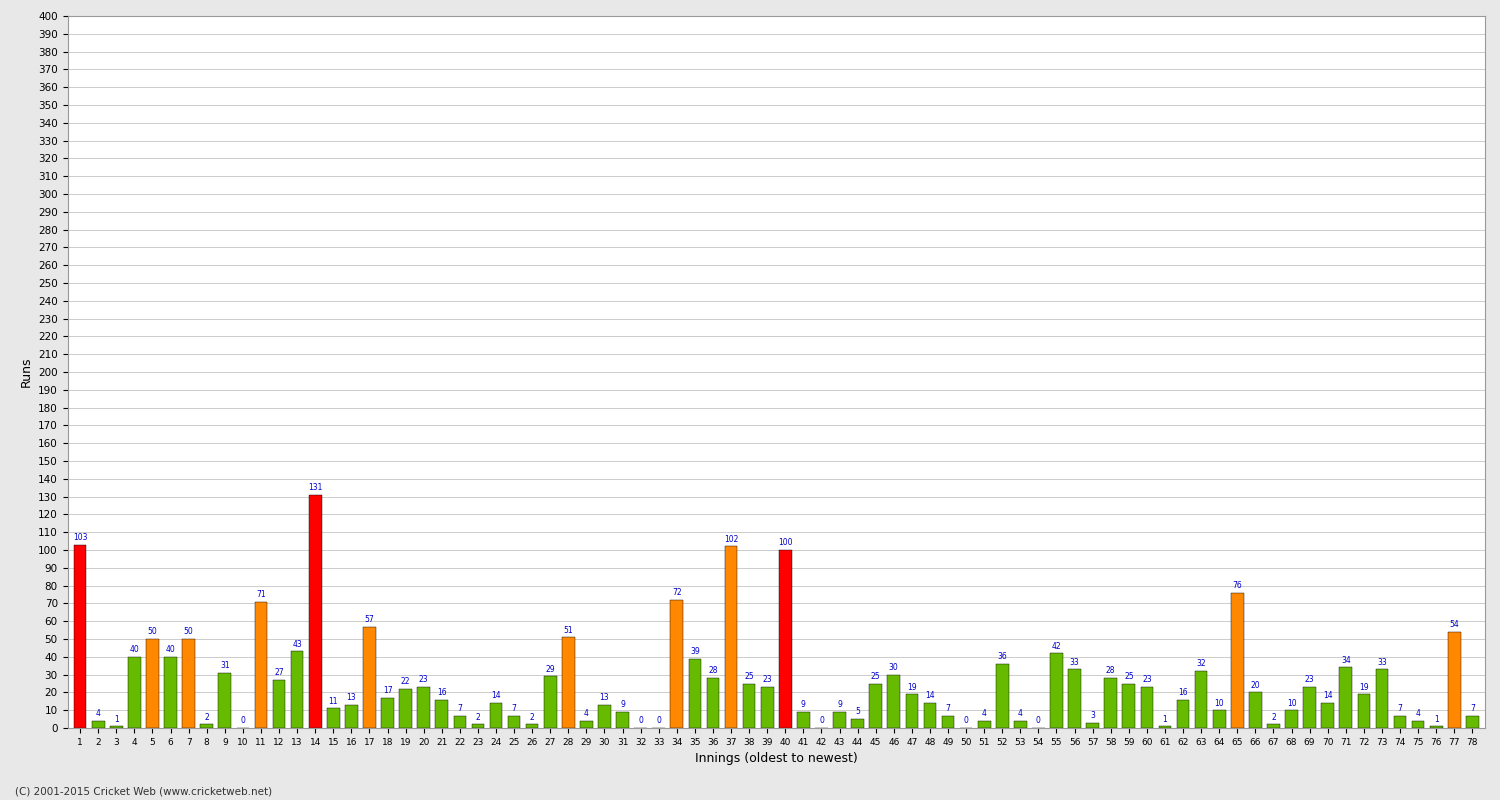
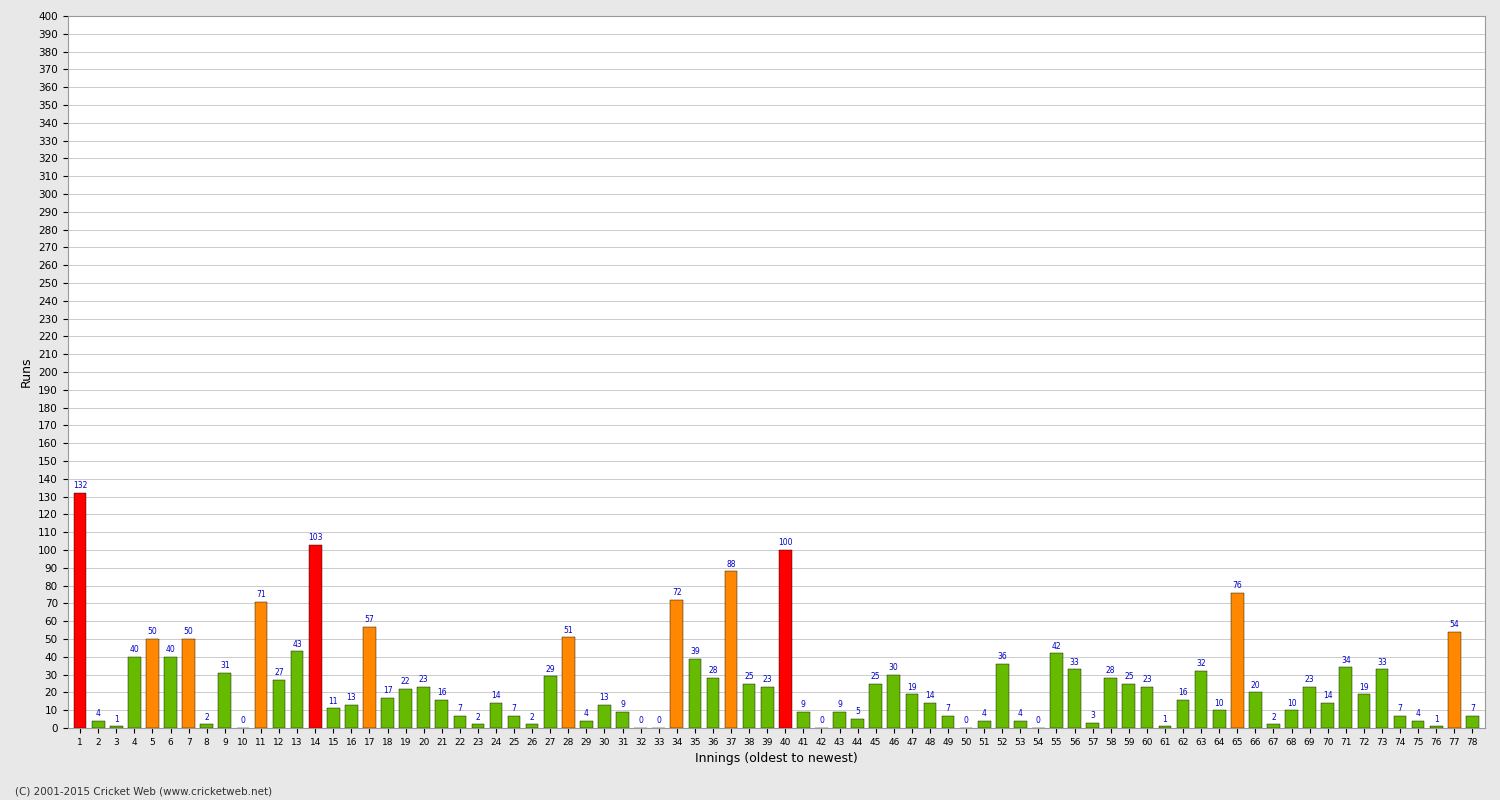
1: 103 -> 132
14: 131 -> 103
37: 102 -> 88
